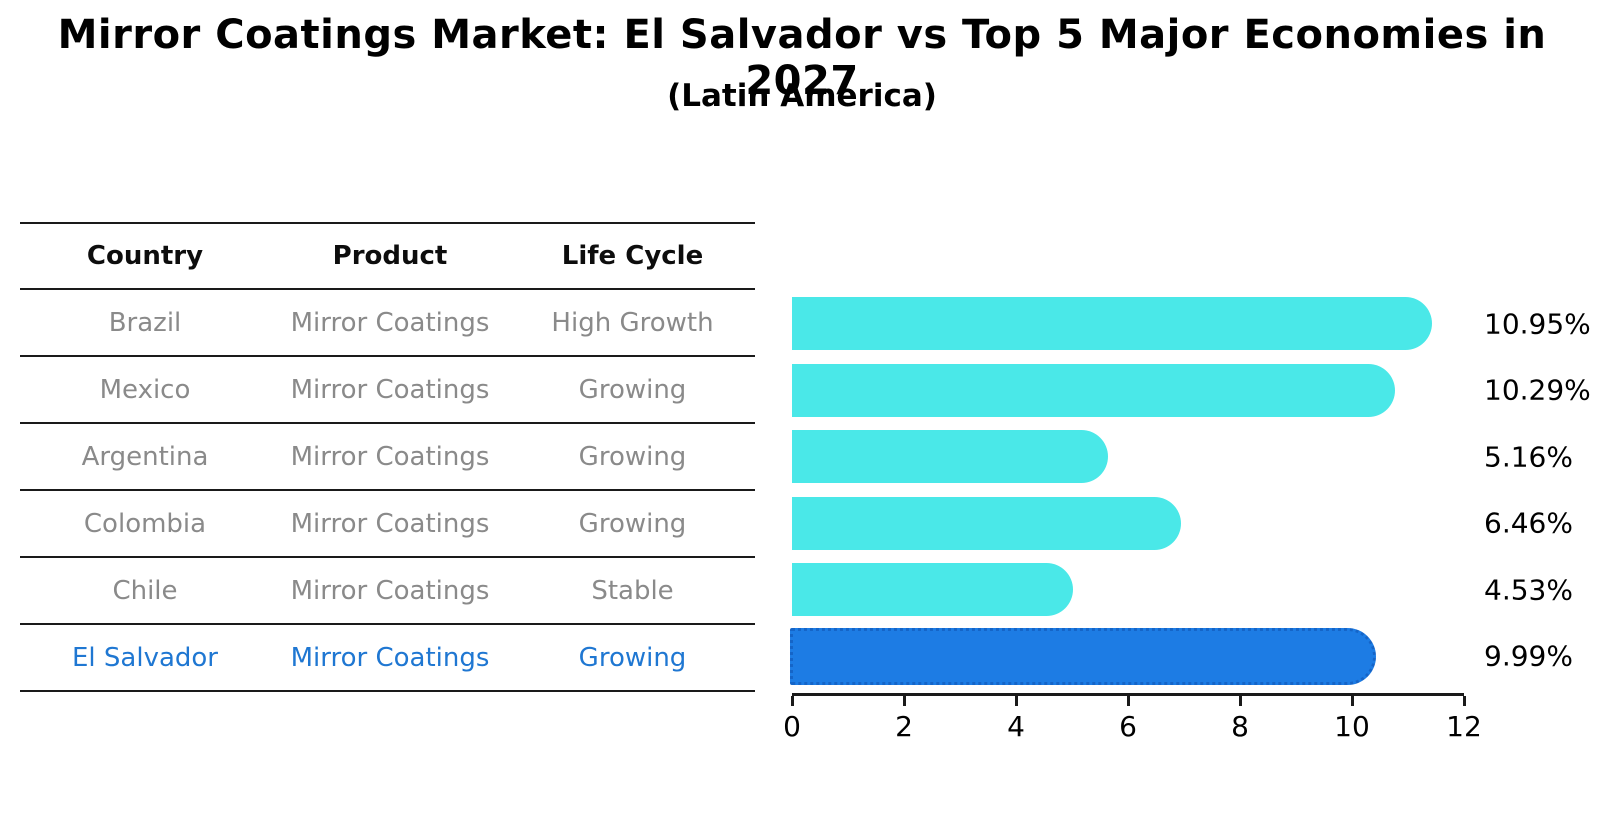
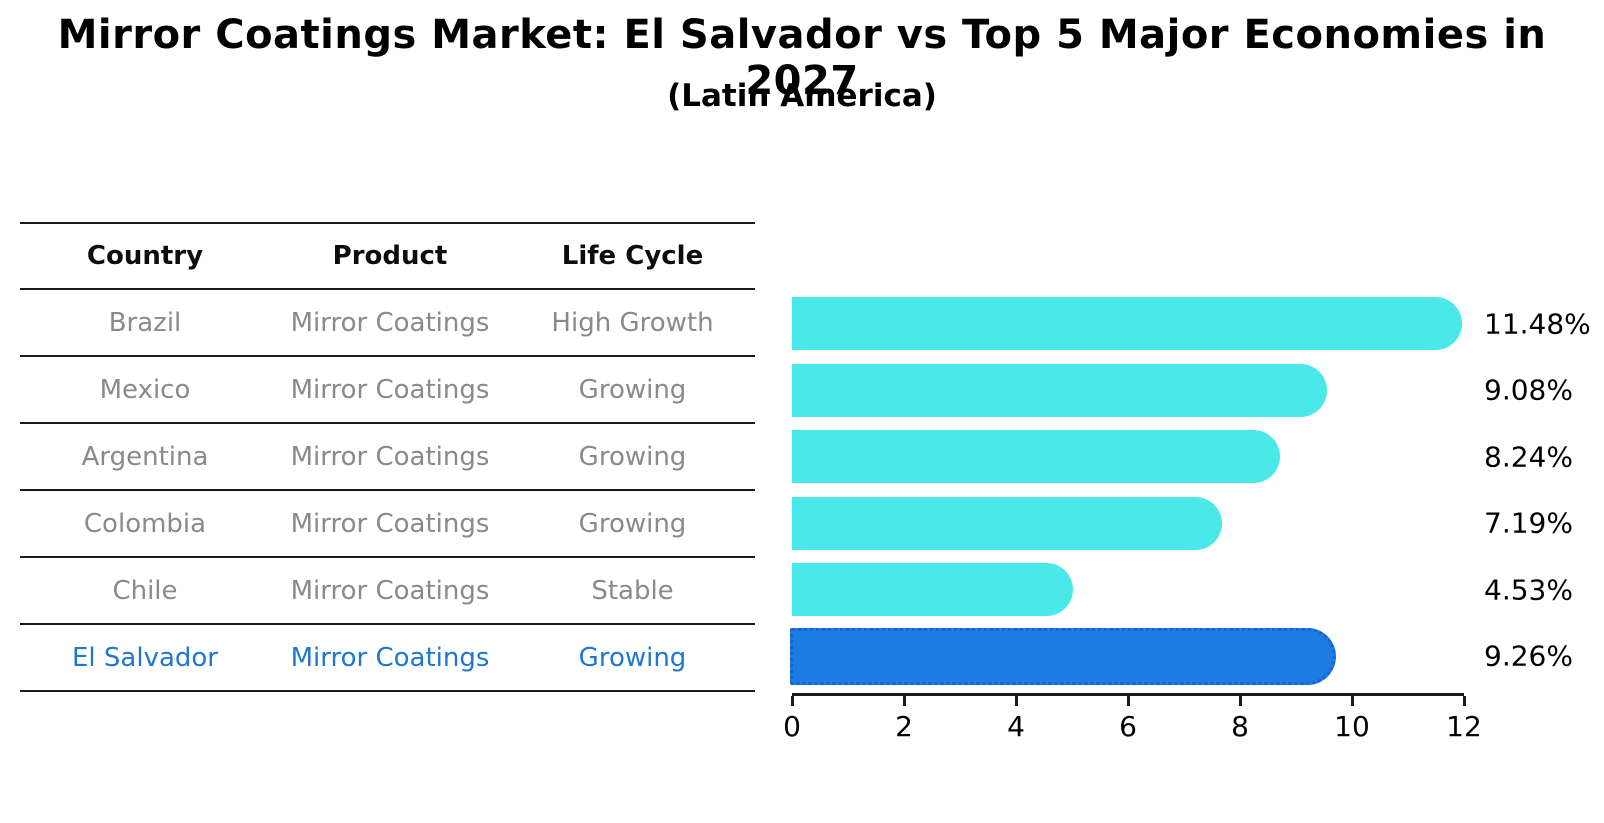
Brazil: 10.95% -> 11.48%
Mexico: 10.29% -> 9.08%
Argentina: 5.16% -> 8.24%
Colombia: 6.46% -> 7.19%
El Salvador: 9.99% -> 9.26%
